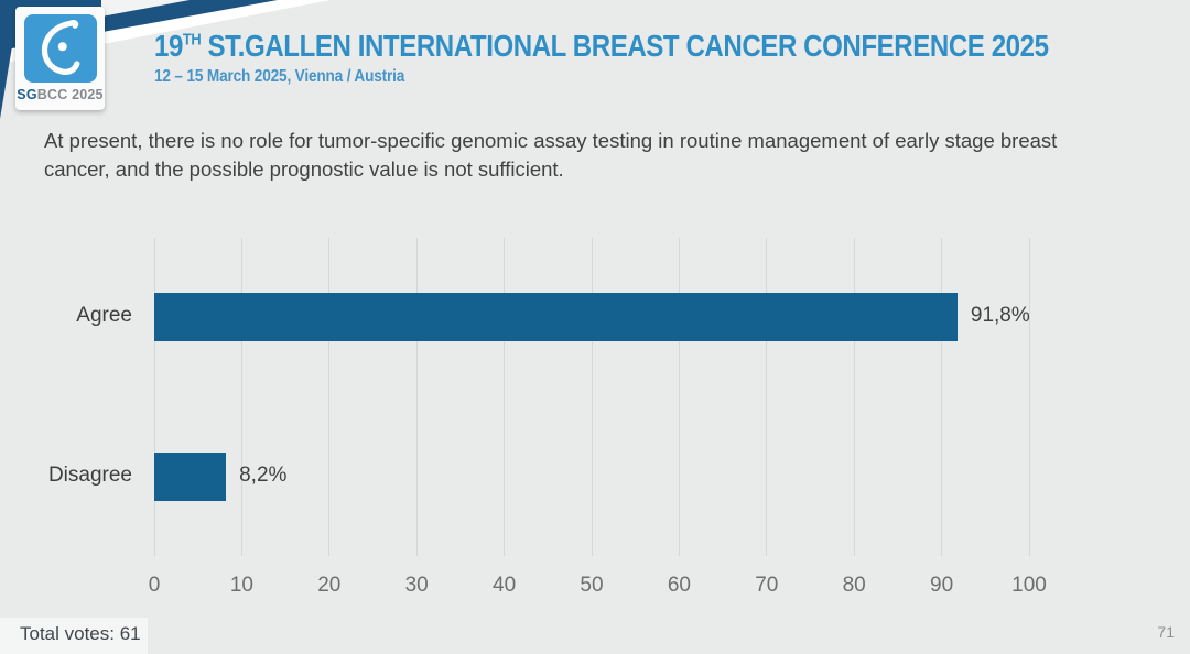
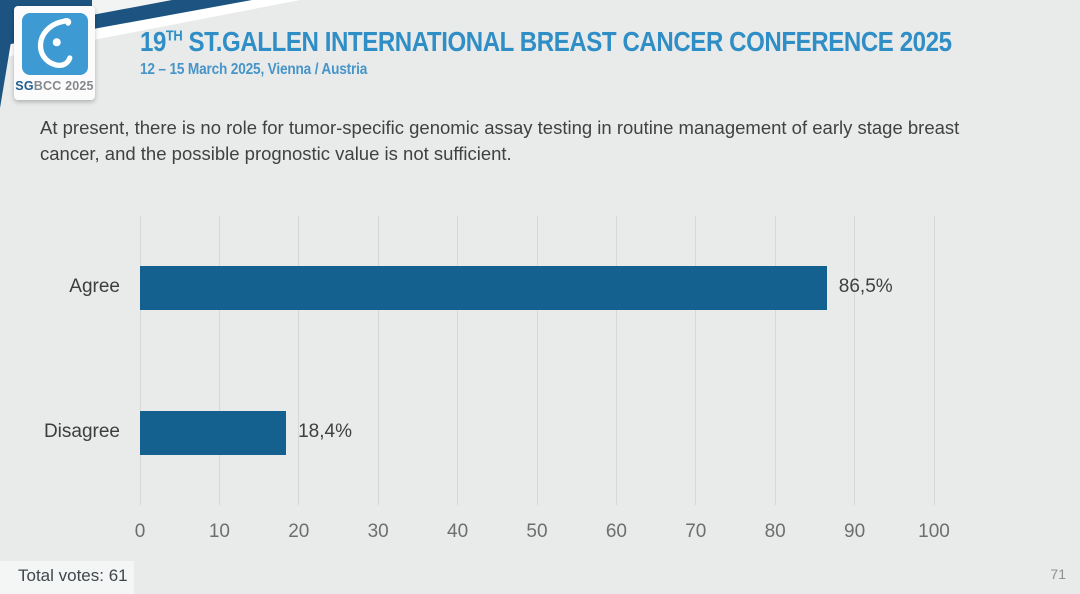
Agree: 91,8% -> 86,5%
Disagree: 8,2% -> 18,4%
